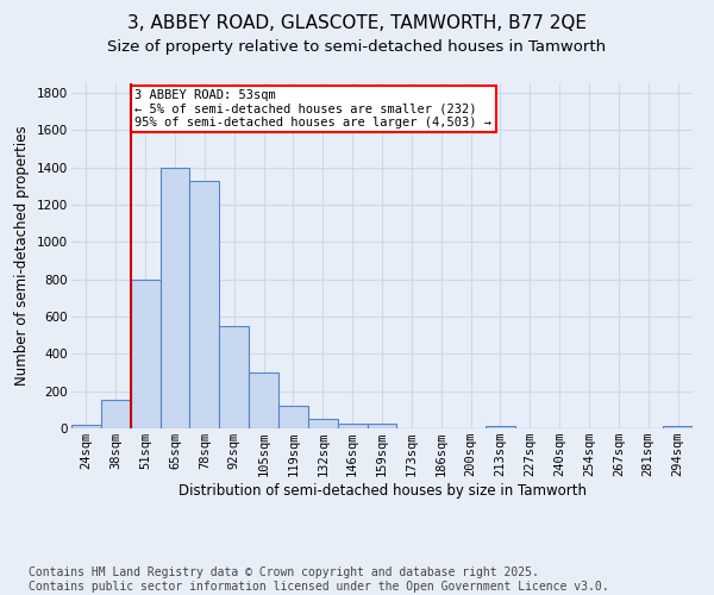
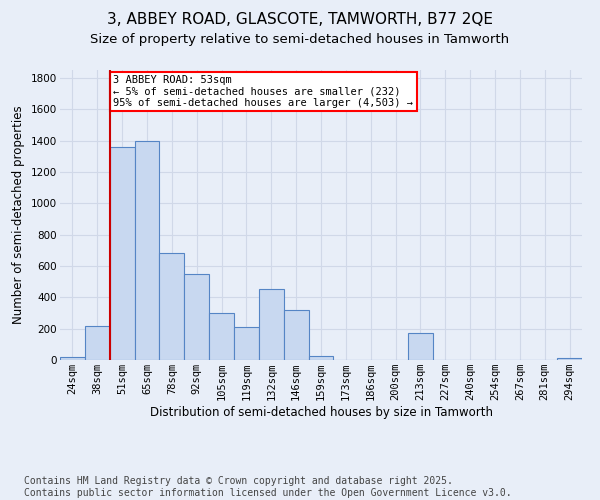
38sqm: 150 -> 220
51sqm: 800 -> 1360
78sqm: 1330 -> 680
119sqm: 120 -> 210
132sqm: 50 -> 450
146sqm: 20 -> 320
213sqm: 20 -> 170
